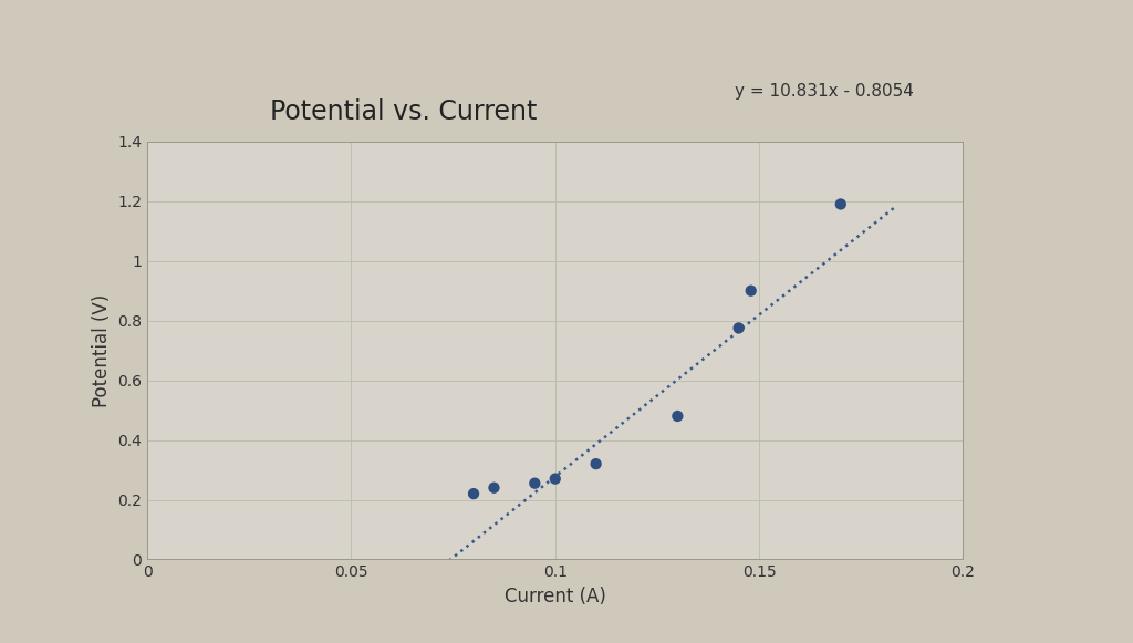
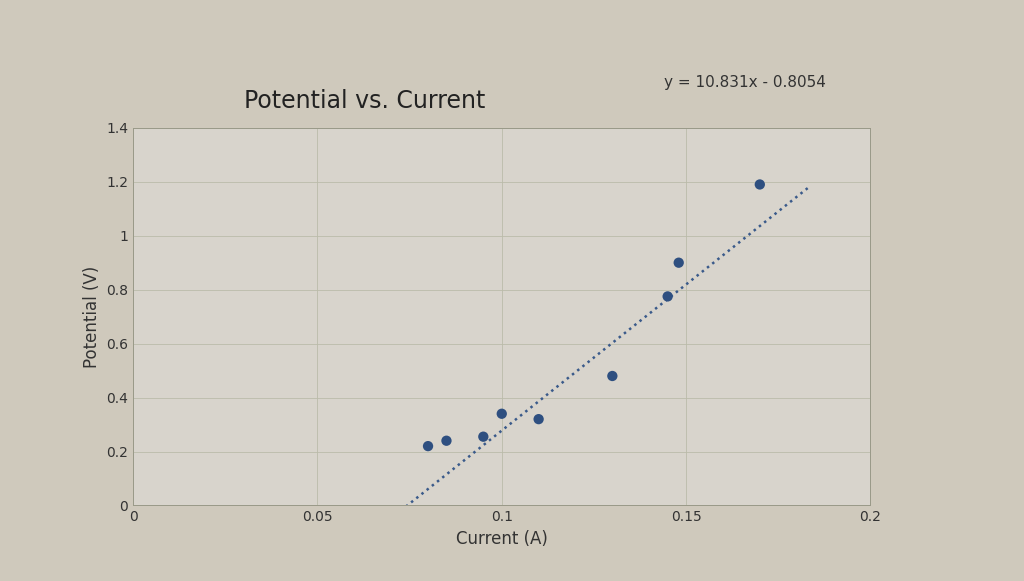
0.1: 0.270 -> 0.340
